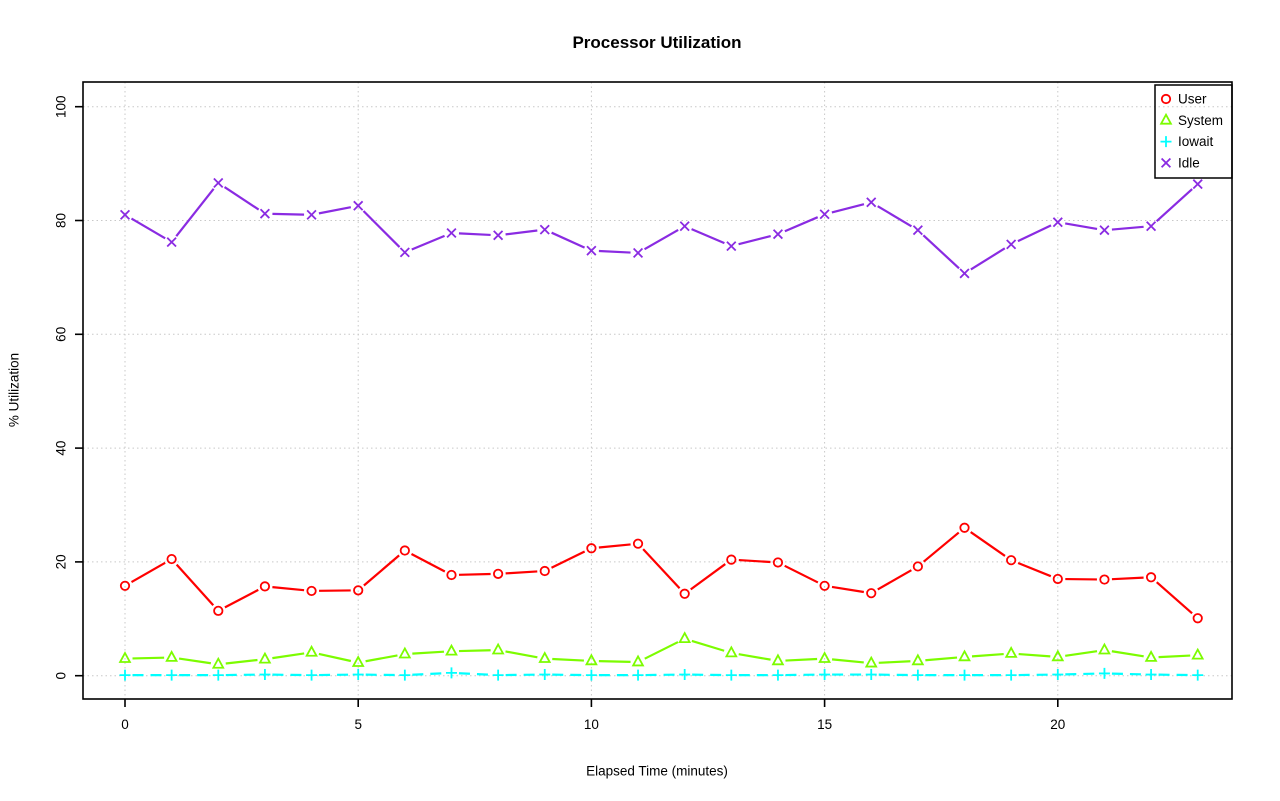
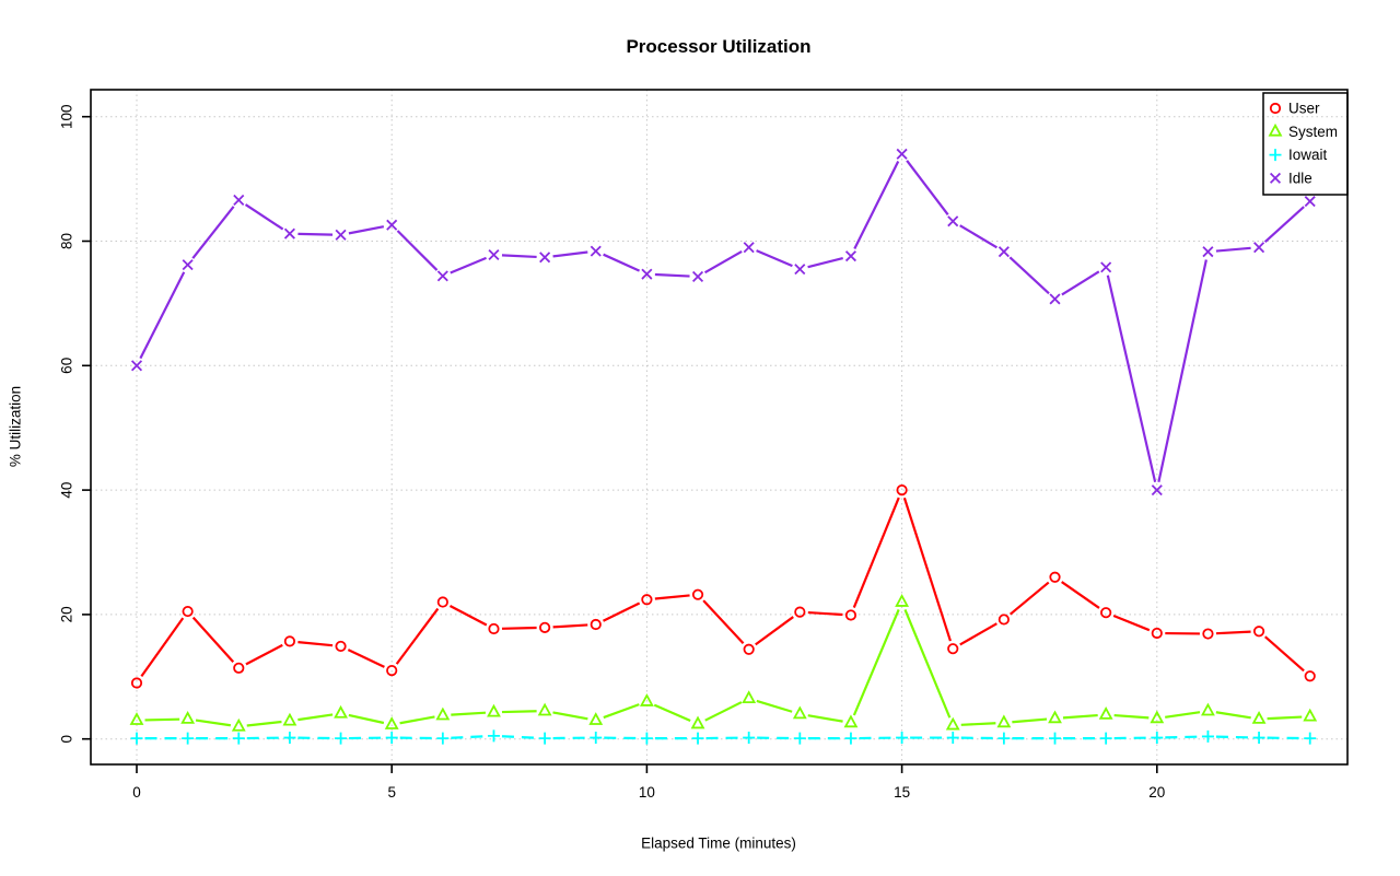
User/0: 16 -> 9
Idle/0: 81 -> 60
User/5: 15 -> 11
System/10: 3 -> 6
User/15: 16 -> 40
System/15: 3 -> 22
Idle/15: 81 -> 94
Idle/20: 80 -> 40
